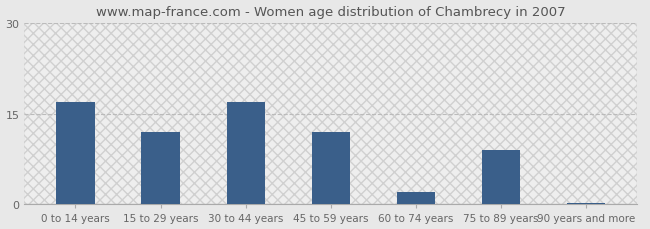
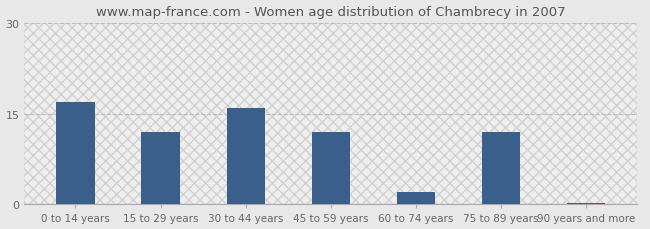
30 to 44 years: 17.0 -> 16.0
75 to 89 years: 9.0 -> 12.0
